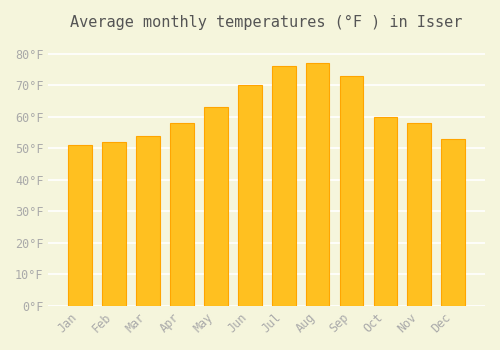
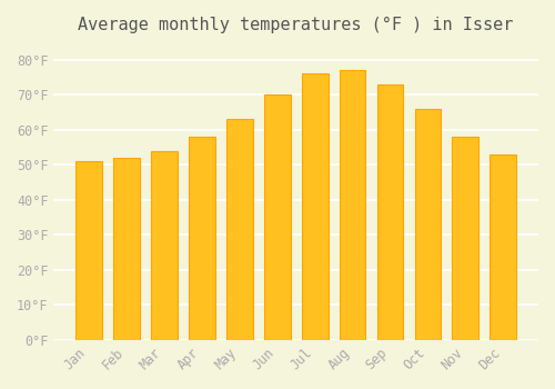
Oct: 60°F -> 66°F
